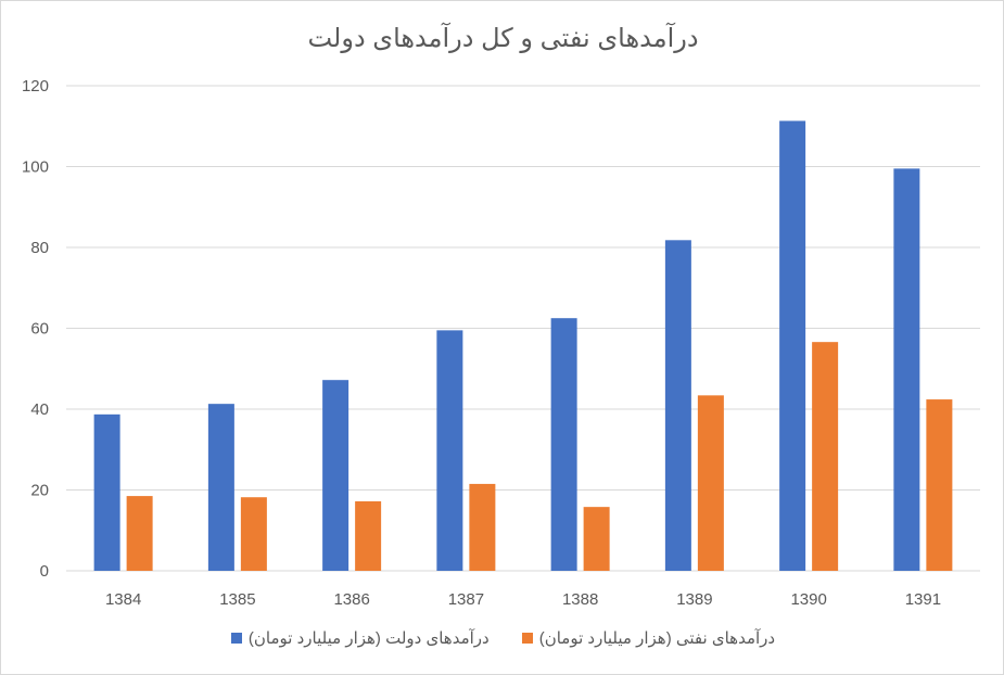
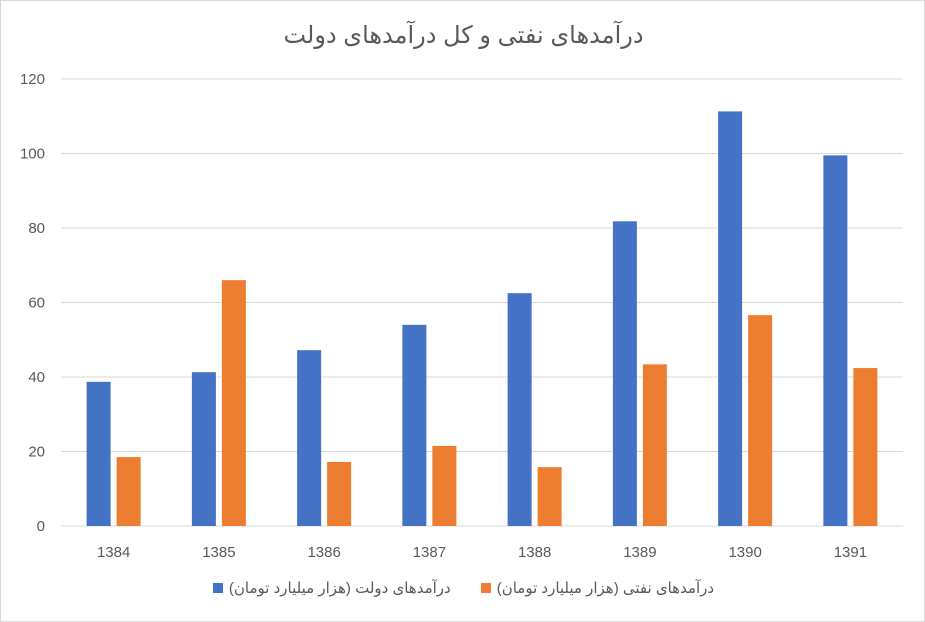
درآمدهای نفتی (هزار میلیارد تومان)/1385: 18 -> 66
درآمدهای دولت (هزار میلیارد تومان)/1387: 60 -> 54
